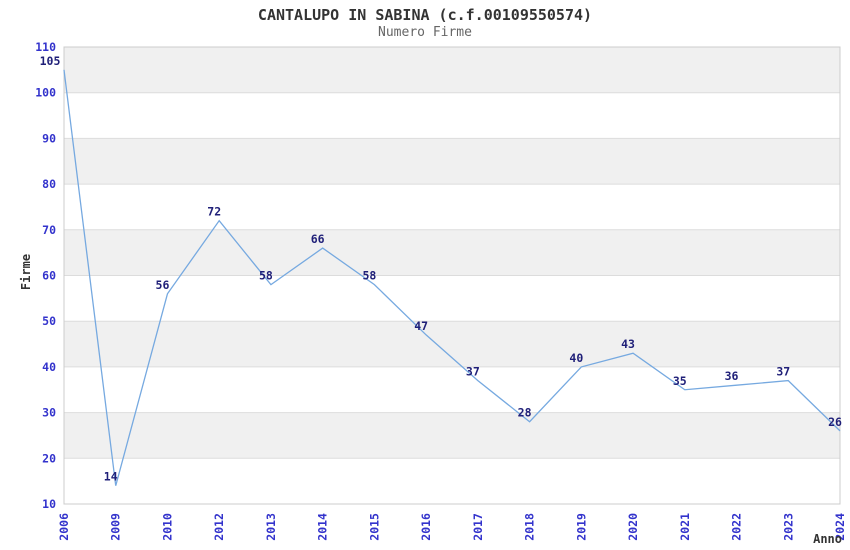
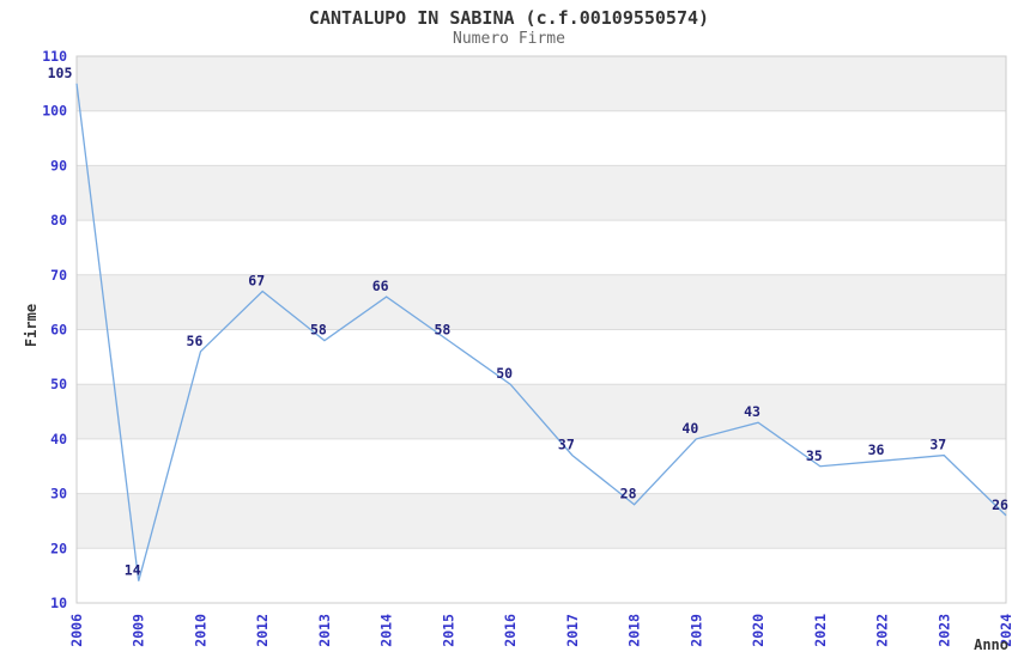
2012: 72 -> 67
2016: 47 -> 50
